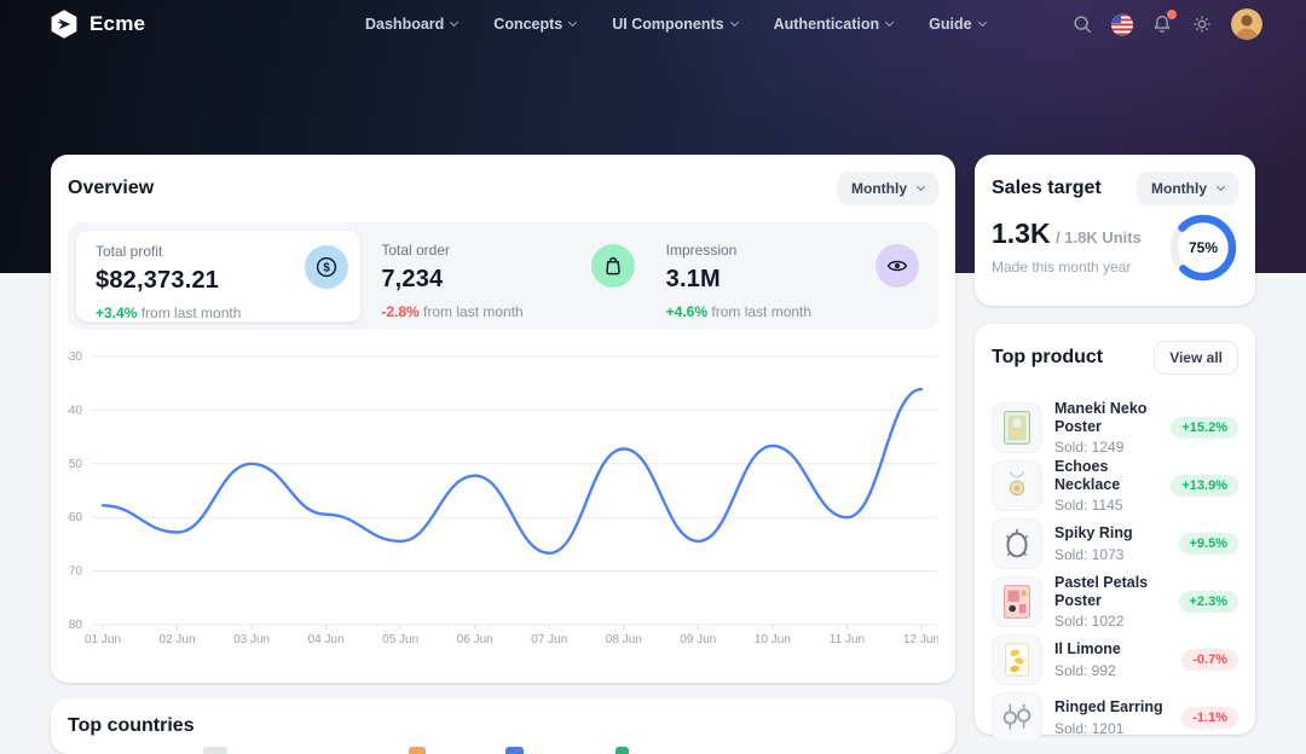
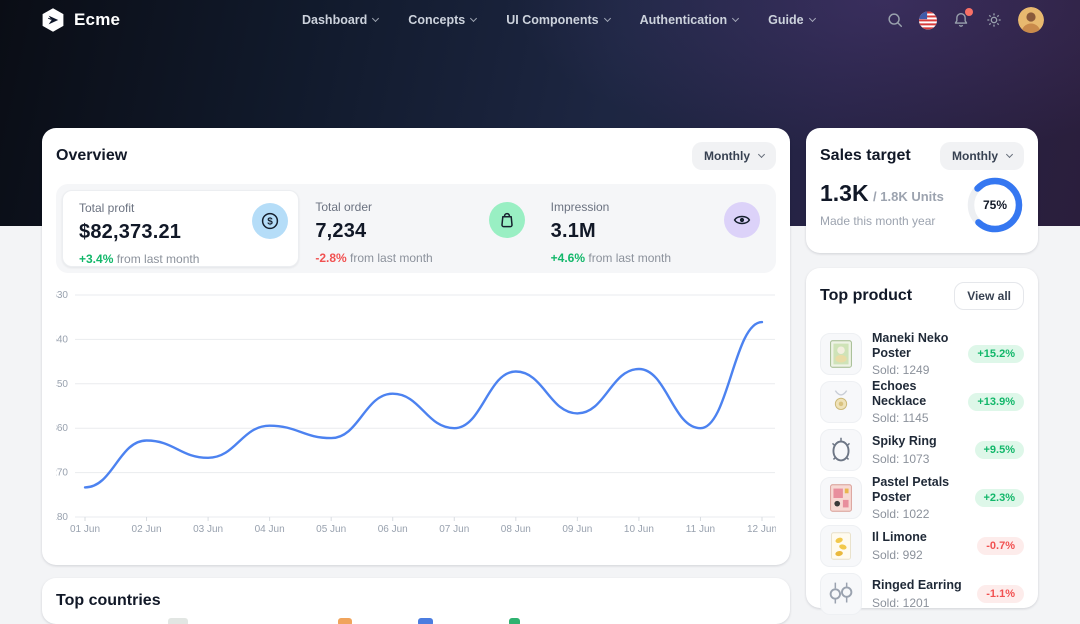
01 Jun: 380 -> 240
03 Jun: 450 -> 300
05 Jun: 320 -> 340
07 Jun: 300 -> 360
09 Jun: 320 -> 390
